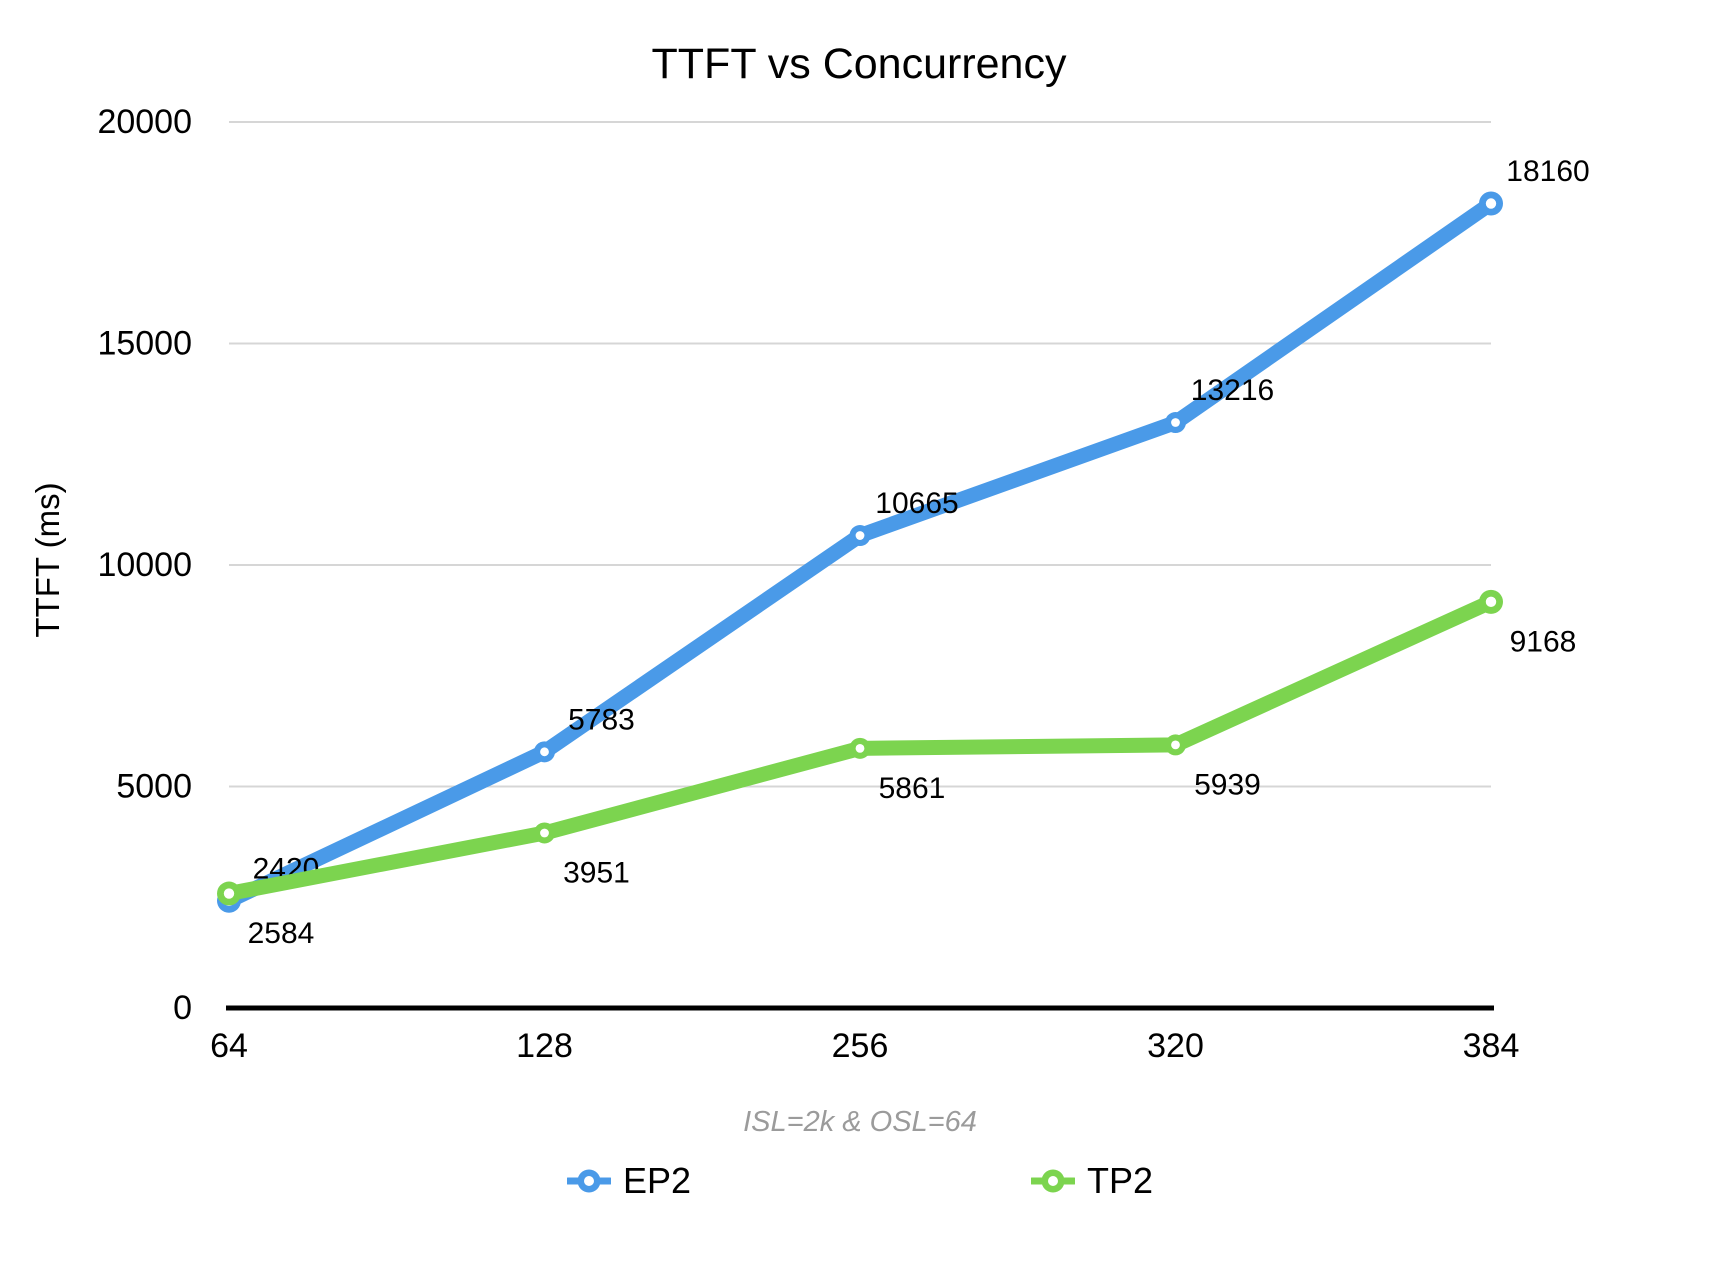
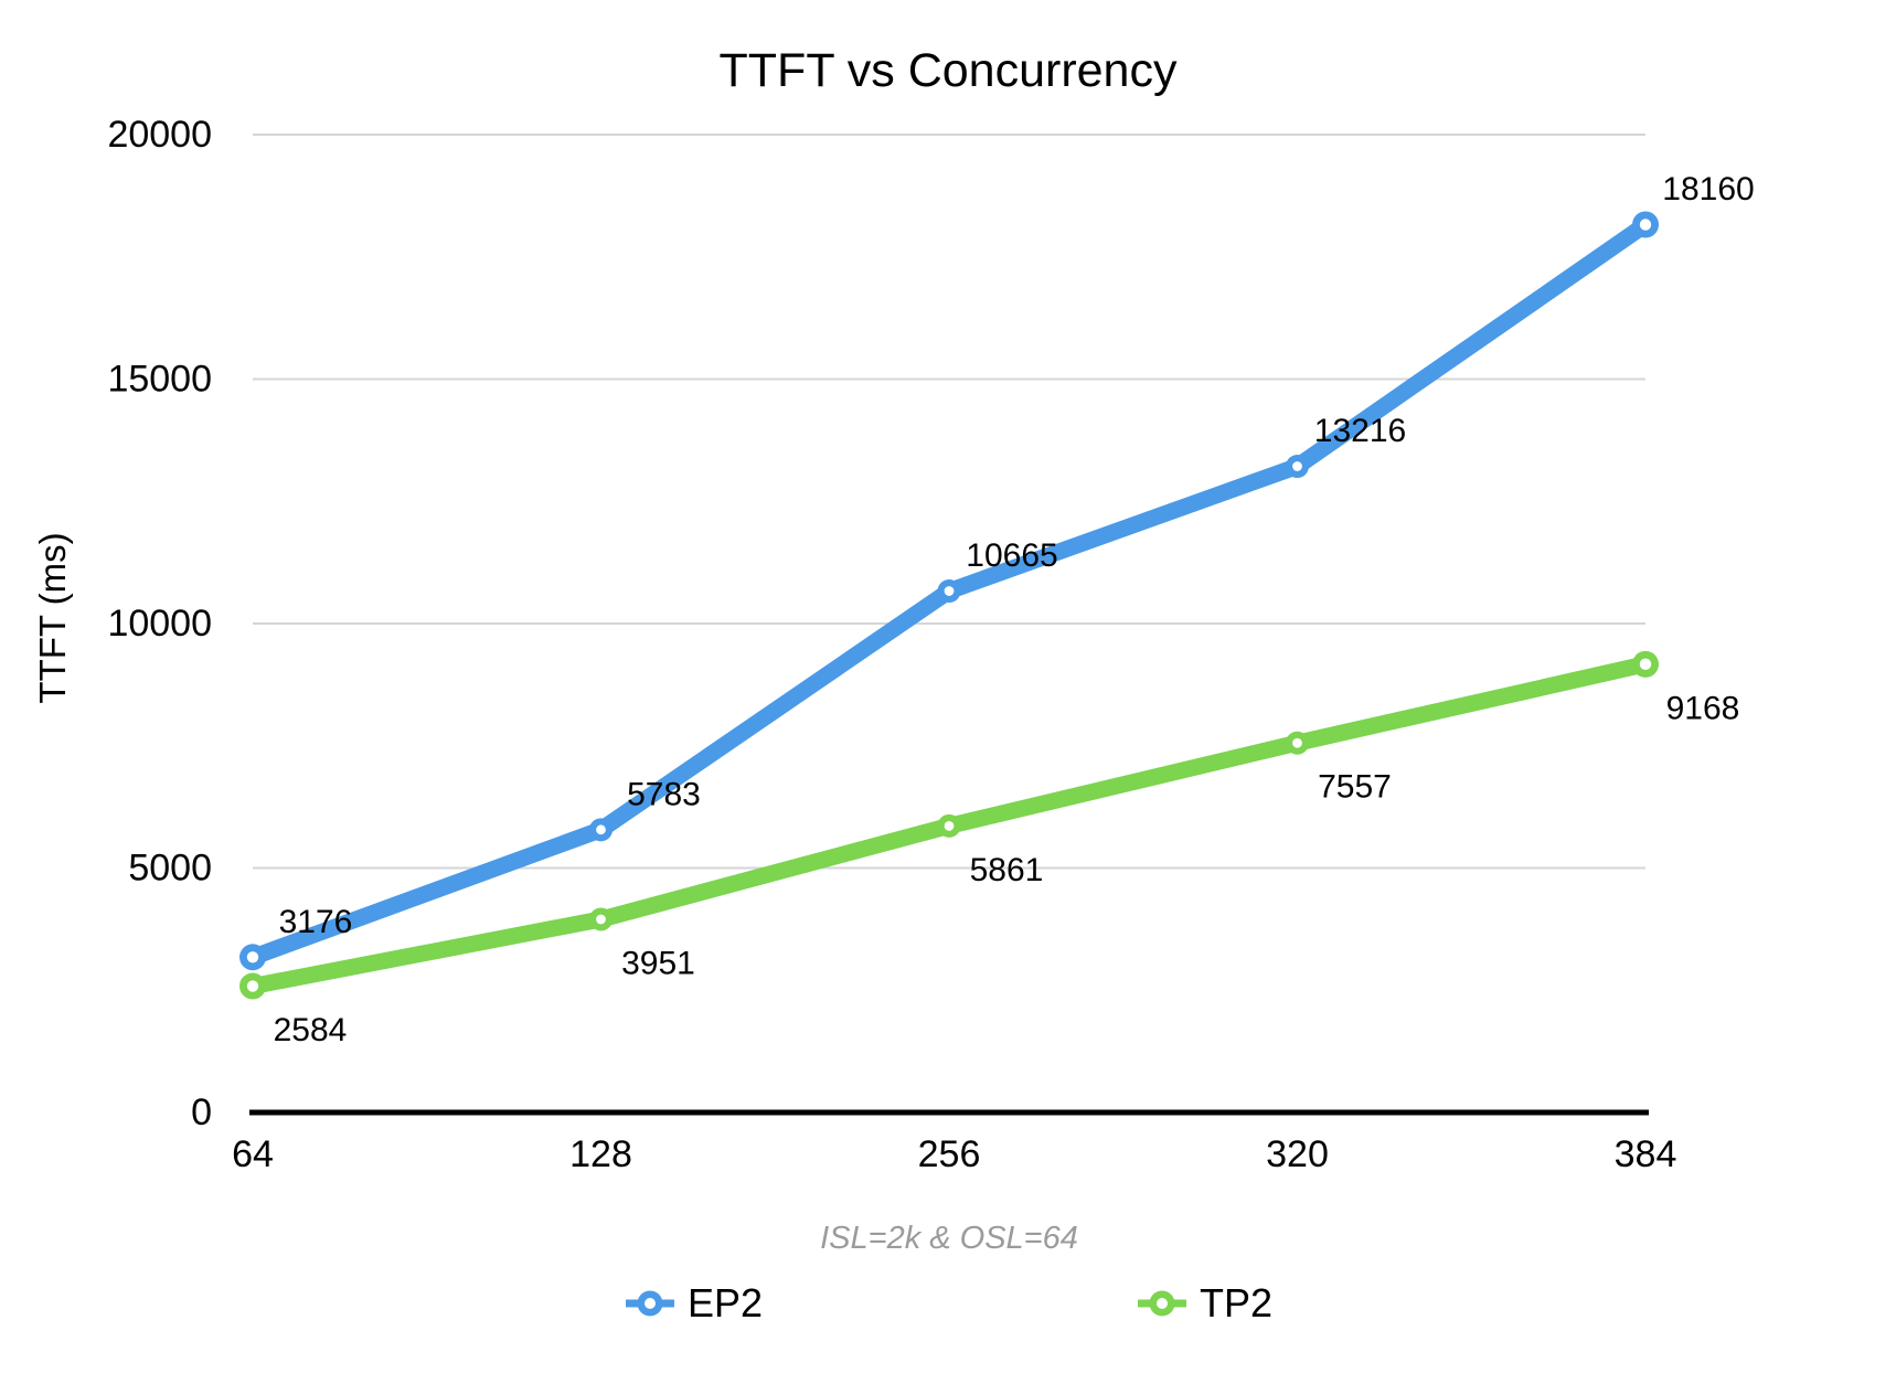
EP2/64: 2420 -> 3176
TP2/320: 5939 -> 7557
